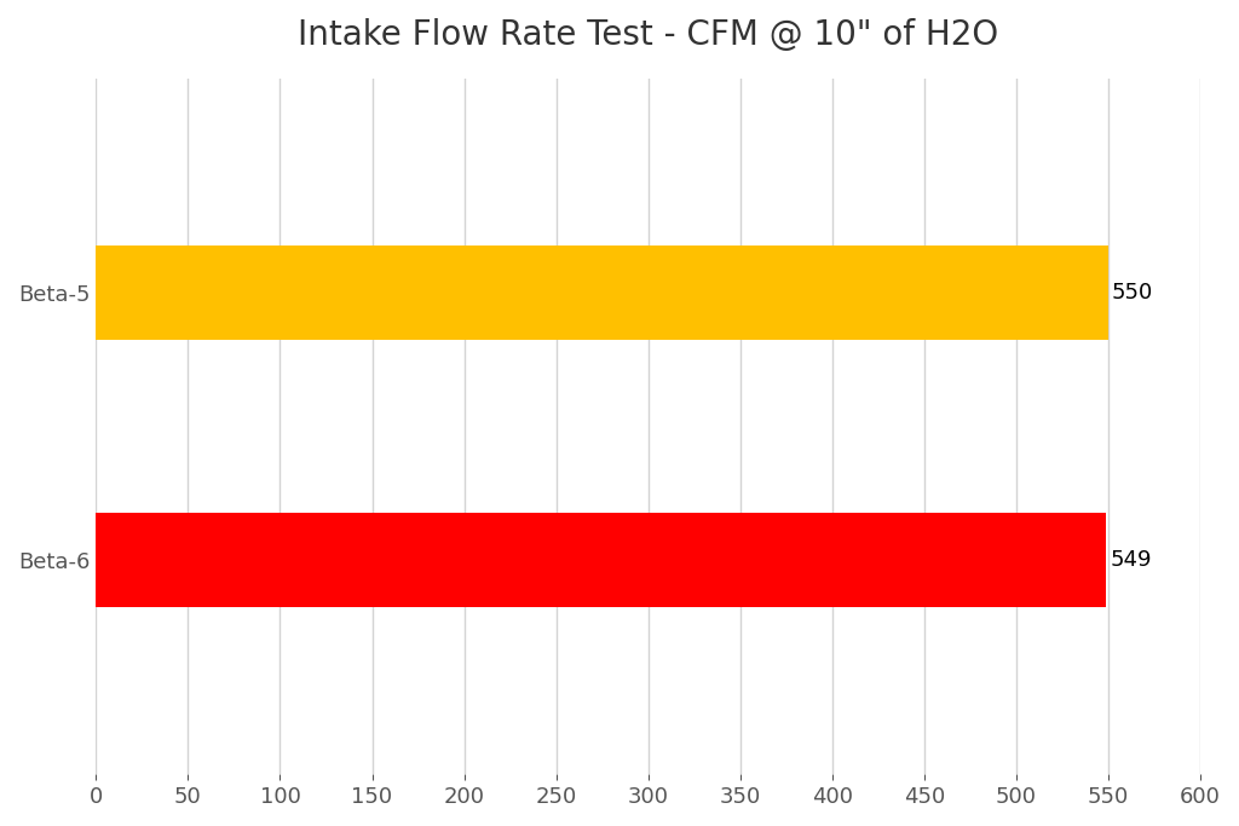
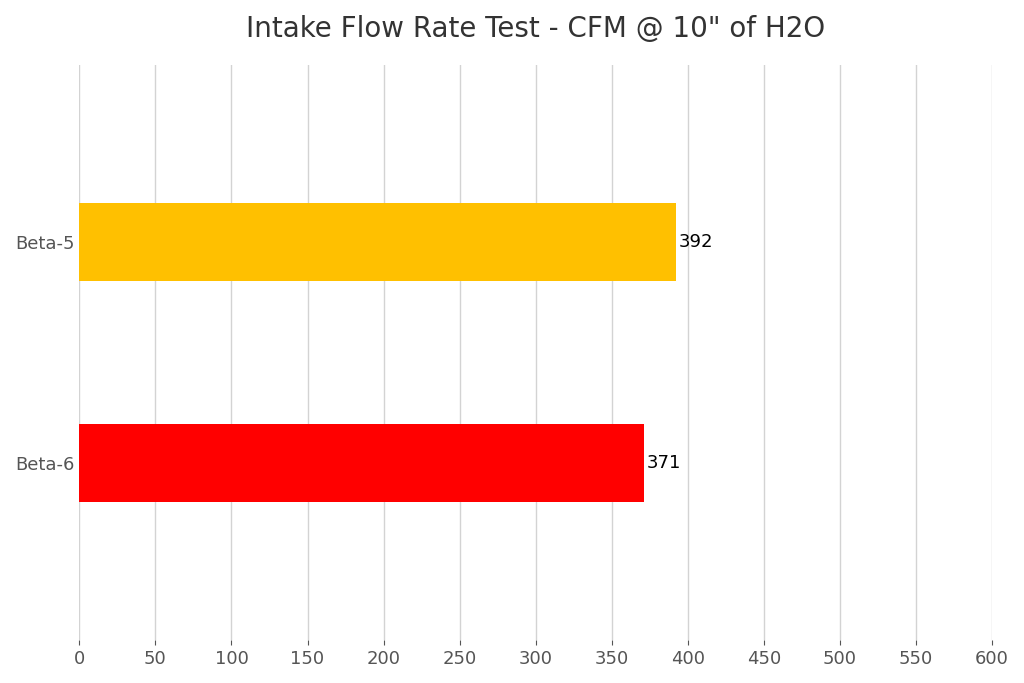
Beta-5: 550 -> 392
Beta-6: 549 -> 371
